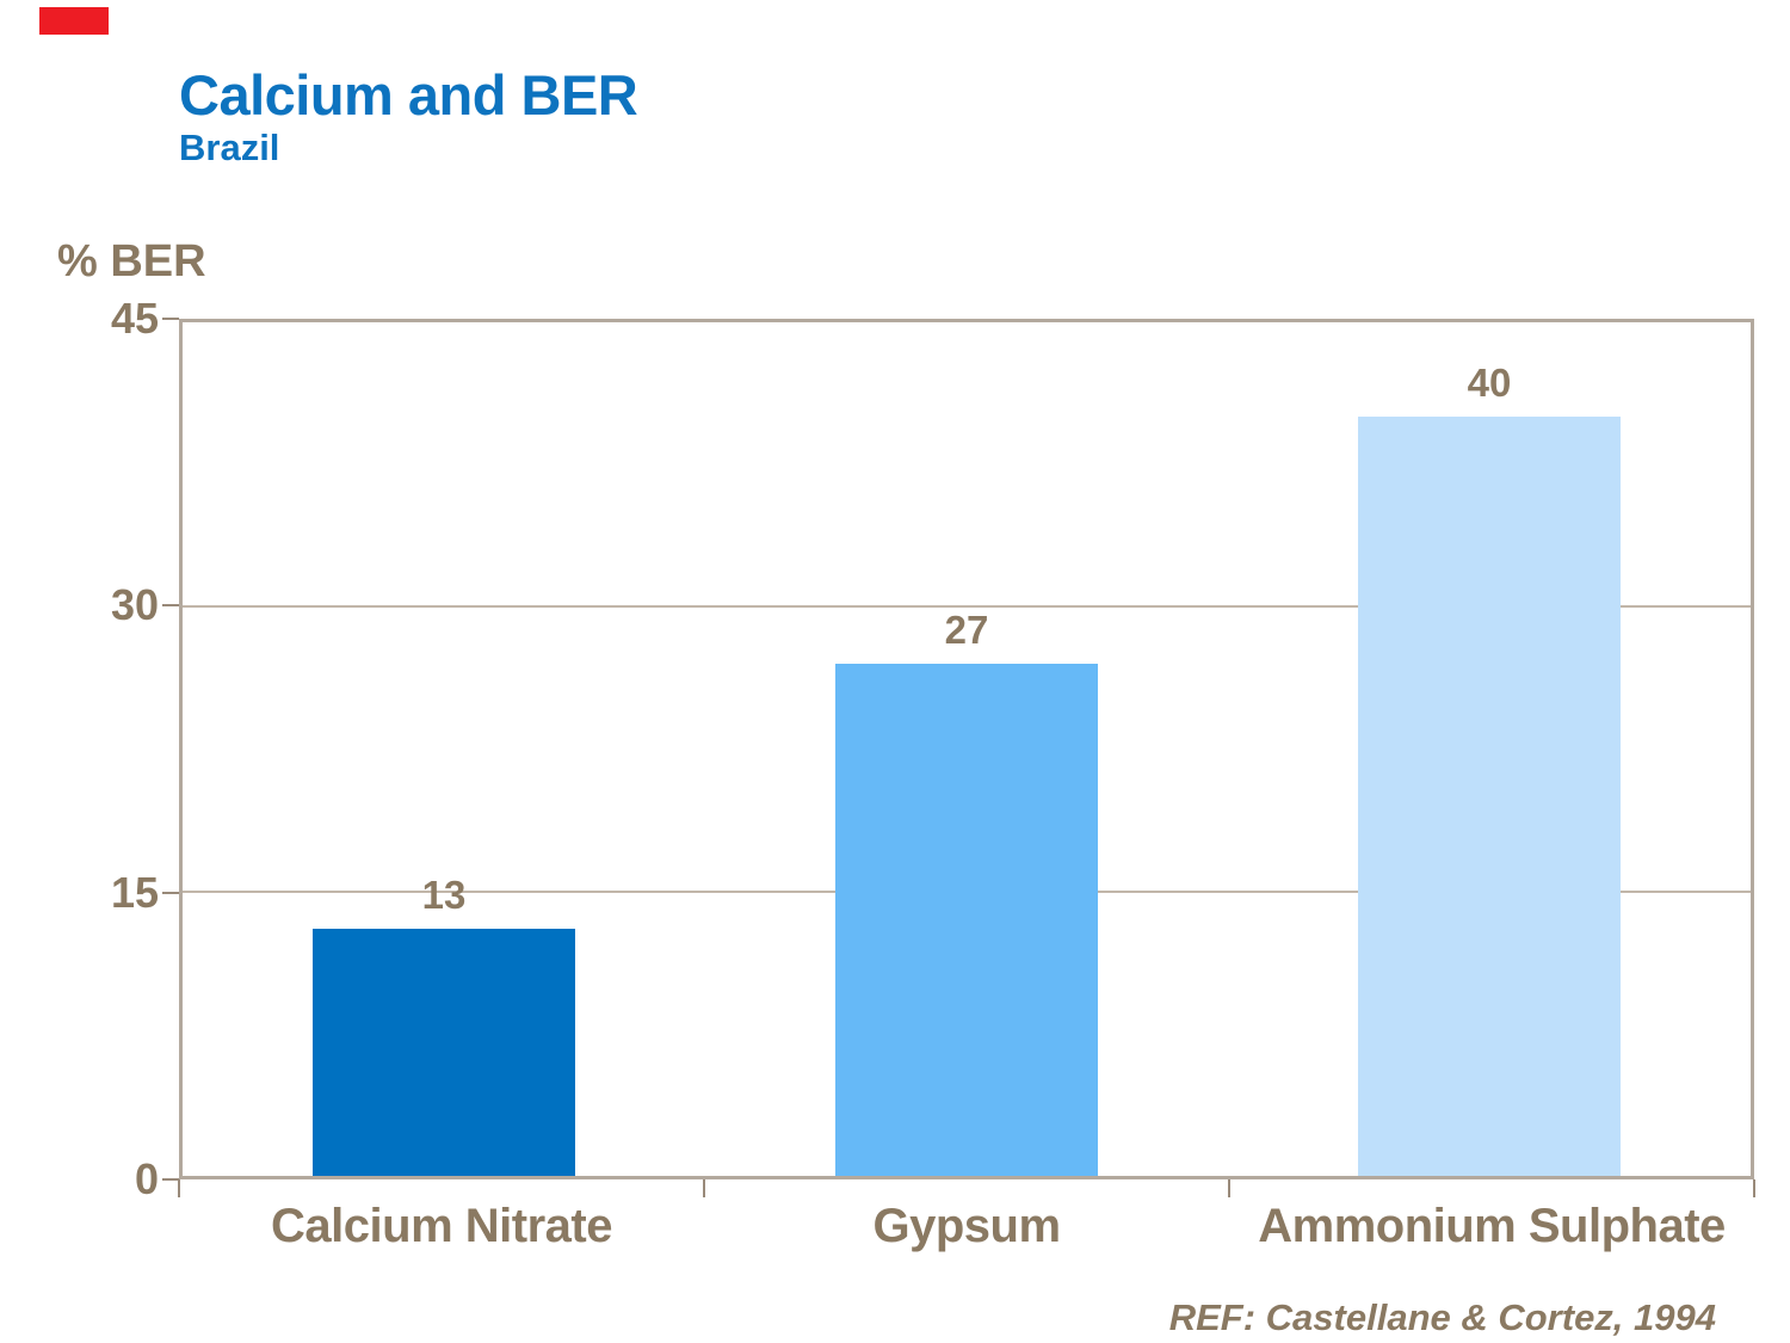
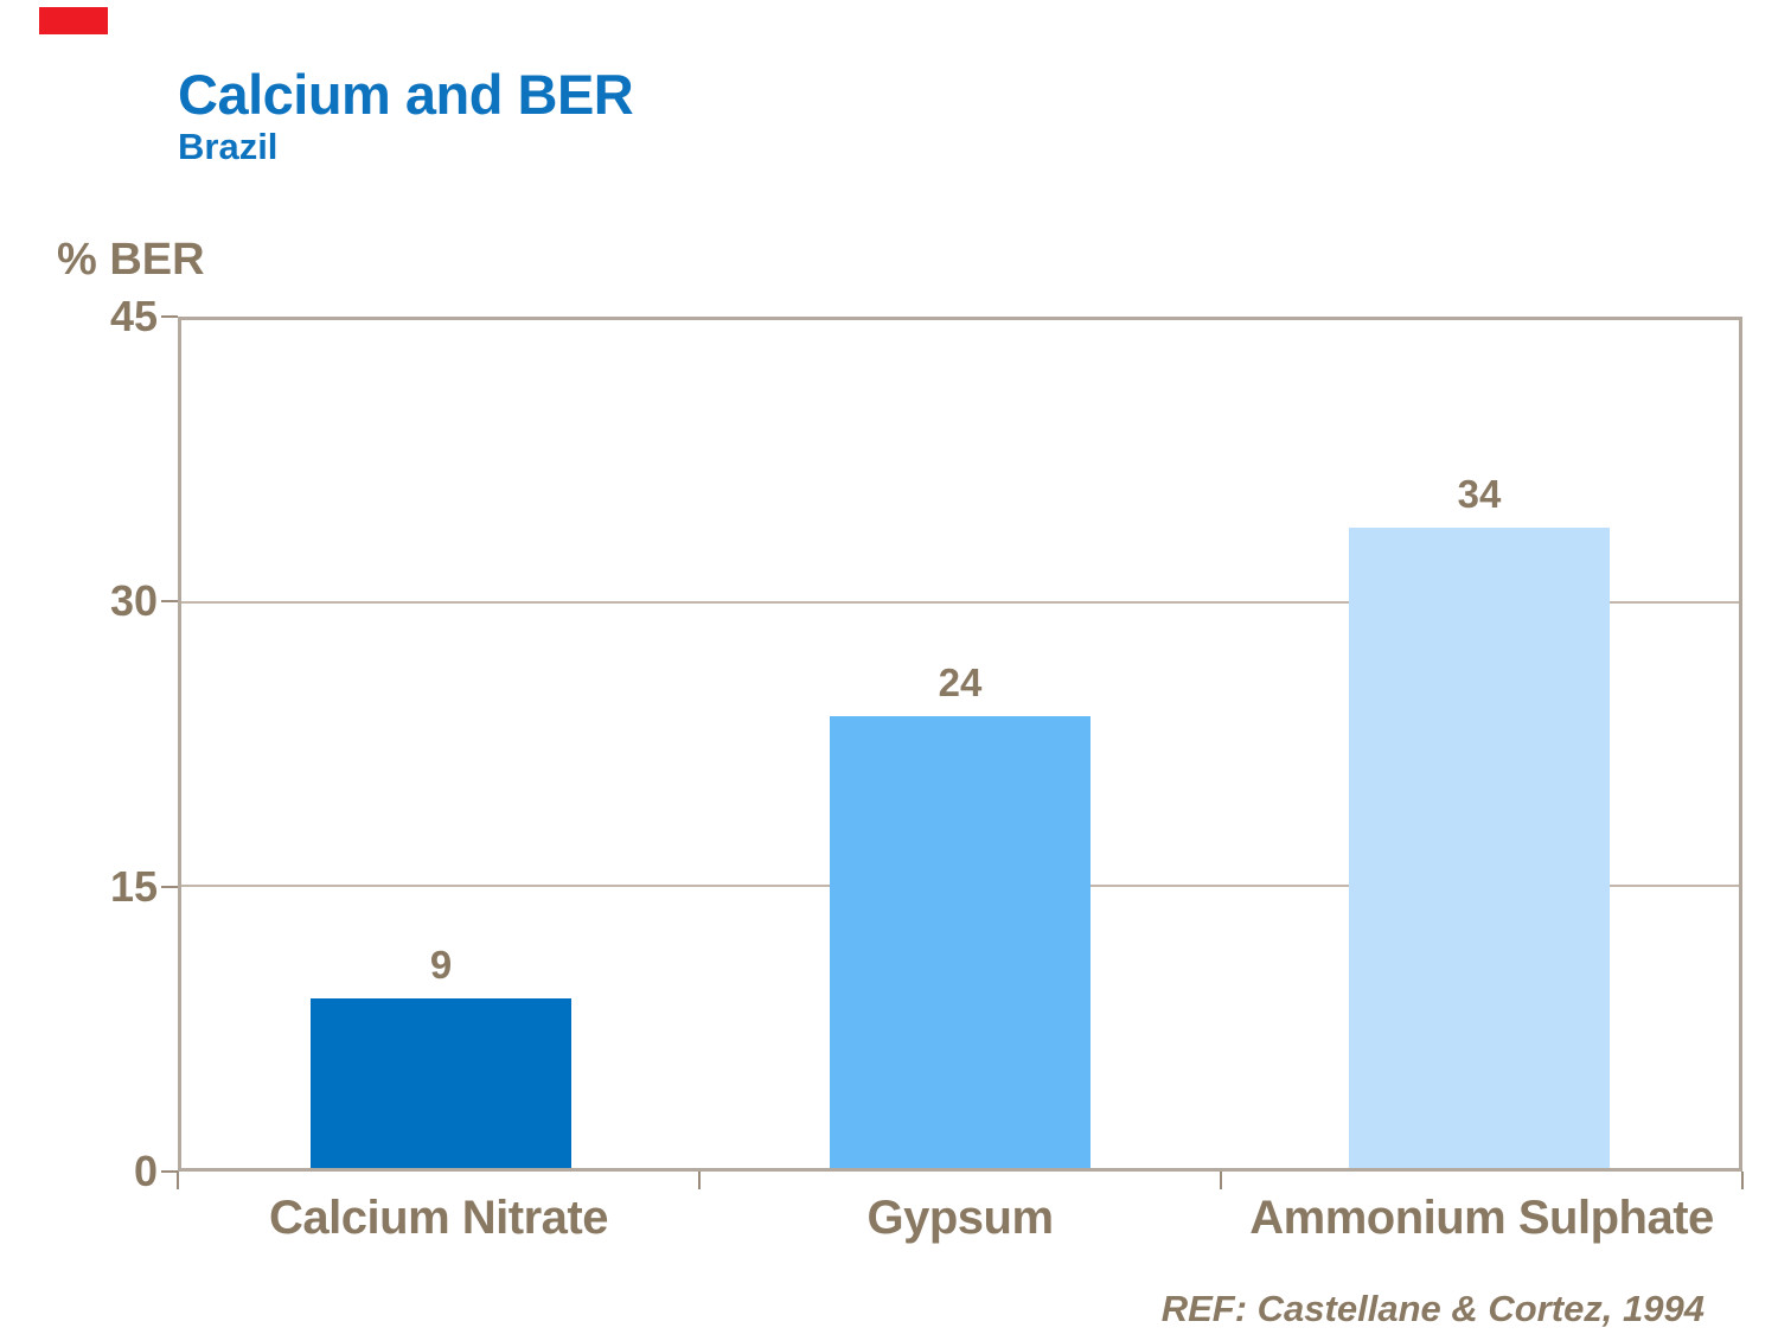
Calcium Nitrate: 13 -> 9
Gypsum: 27 -> 24
Ammonium Sulphate: 40 -> 34
